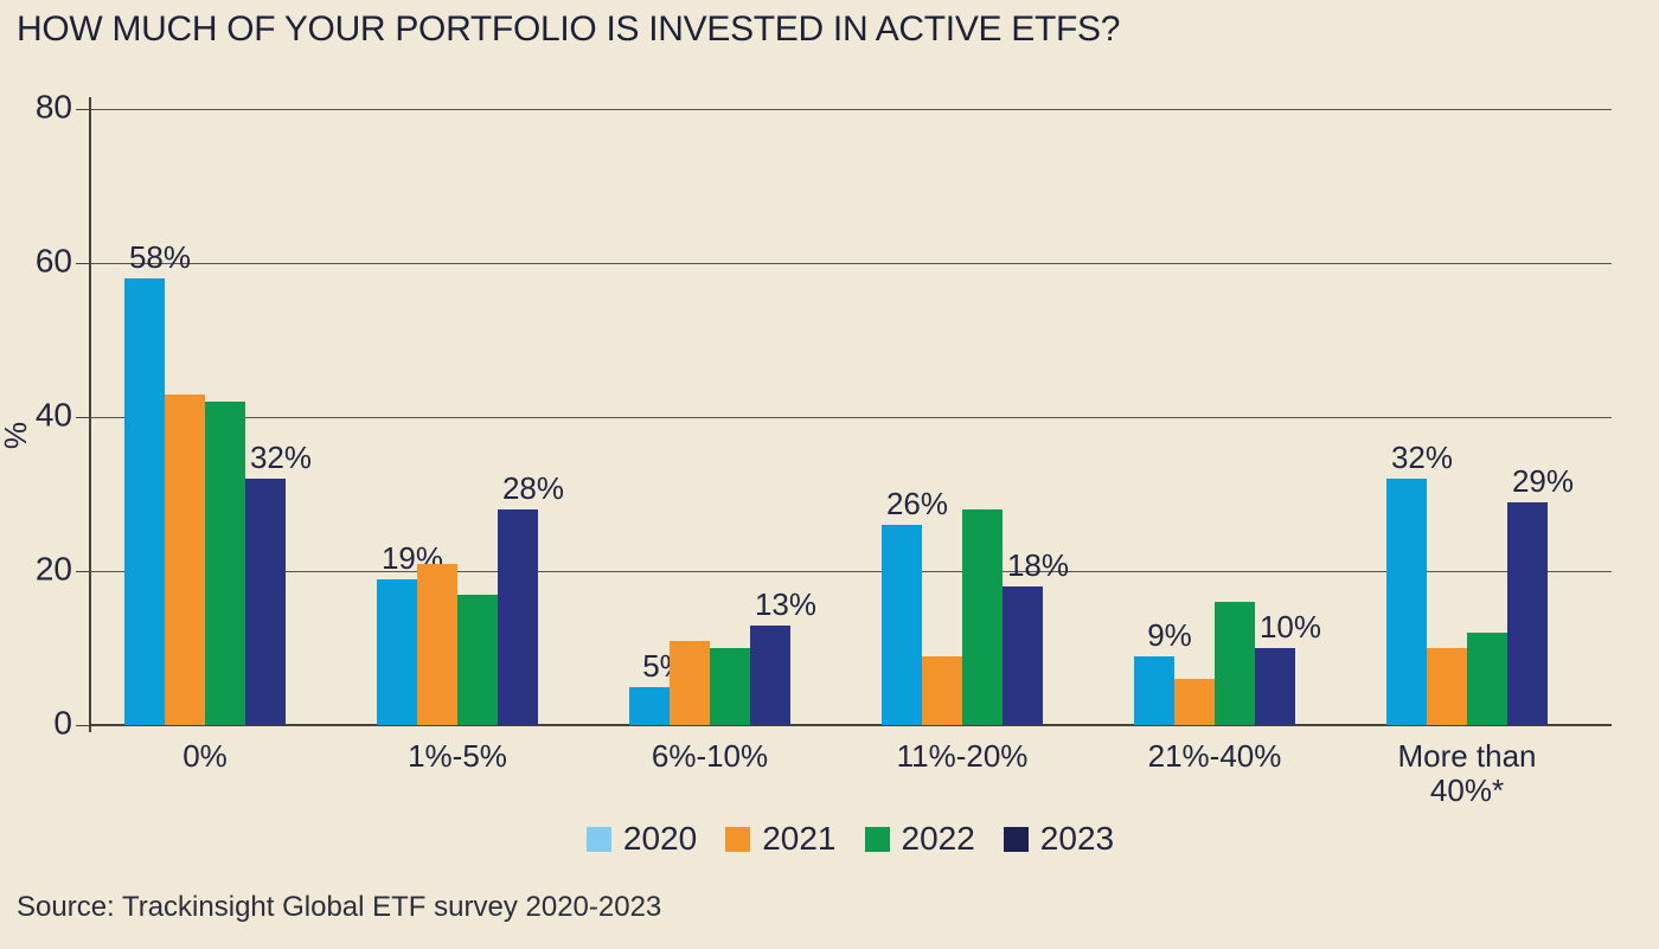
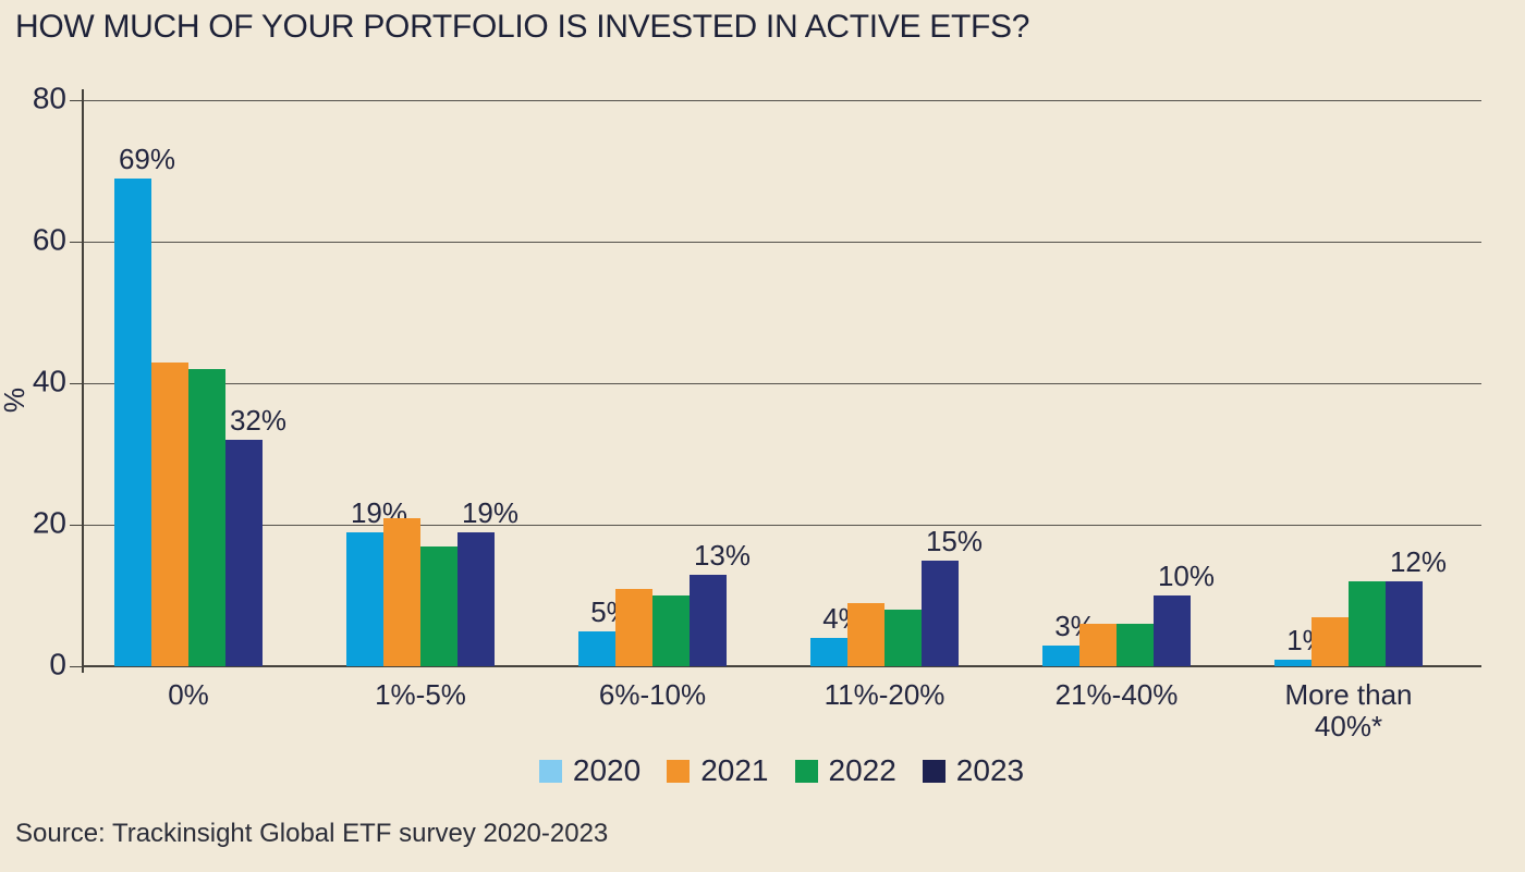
2020/0%: 58% -> 69%
2023/1%-5%: 28% -> 19%
2020/11%-20%: 26% -> 4%
2022/11%-20%: 28 -> 8
2023/11%-20%: 18% -> 15%
2020/21%-40%: 9% -> 3%
2022/21%-40%: 16 -> 6
2020/More than 40%*: 32% -> 1%
2021/More than 40%*: 10 -> 7
2023/More than 40%*: 29% -> 12%
